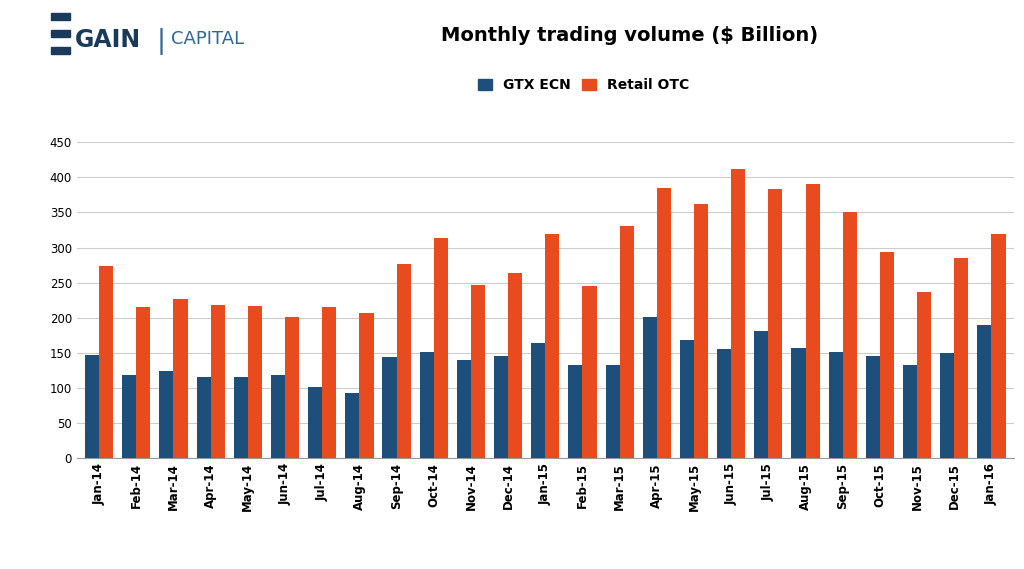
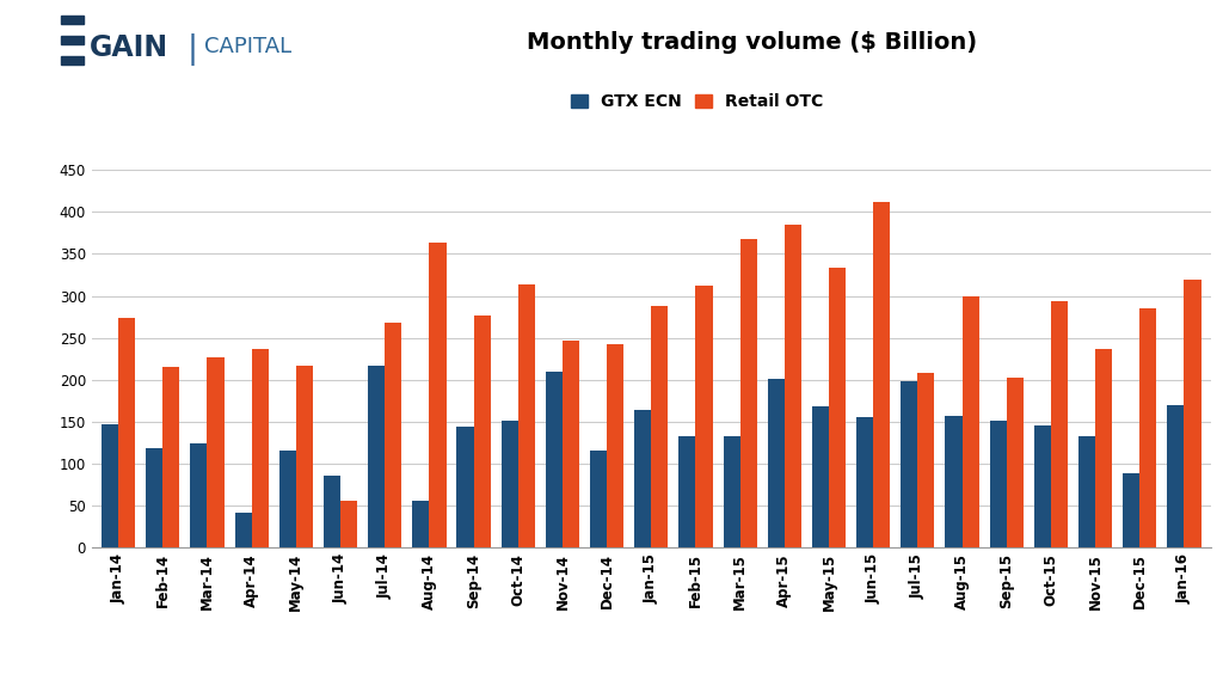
GTX ECN/Apr-14: 115 -> 42
Retail OTC/Apr-14: 218 -> 236
GTX ECN/Jun-14: 118 -> 86
Retail OTC/Jun-14: 201 -> 56
GTX ECN/Jul-14: 101 -> 216
Retail OTC/Jul-14: 215 -> 268
GTX ECN/Aug-14: 93 -> 56
Retail OTC/Aug-14: 206 -> 364
GTX ECN/Nov-14: 139 -> 210
GTX ECN/Dec-14: 146 -> 116
Retail OTC/Dec-14: 263 -> 242
Retail OTC/Jan-15: 319 -> 288
Retail OTC/Feb-15: 245 -> 312
Retail OTC/Mar-15: 331 -> 368
Retail OTC/May-15: 362 -> 334
GTX ECN/Jul-15: 181 -> 198
Retail OTC/Jul-15: 383 -> 208
Retail OTC/Aug-15: 390 -> 300
Retail OTC/Sep-15: 350 -> 202
GTX ECN/Dec-15: 150 -> 88
GTX ECN/Jan-16: 190 -> 170
